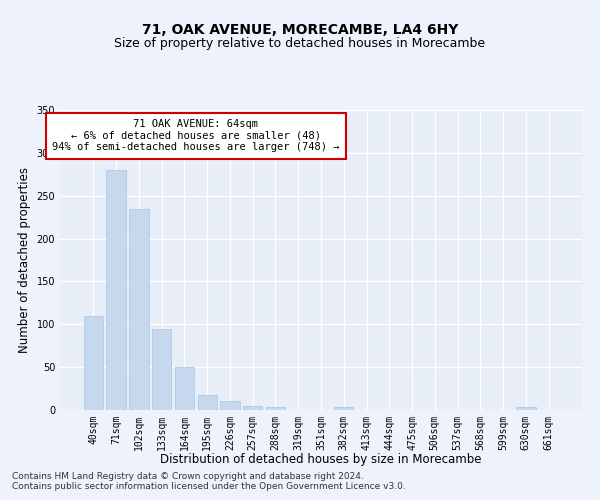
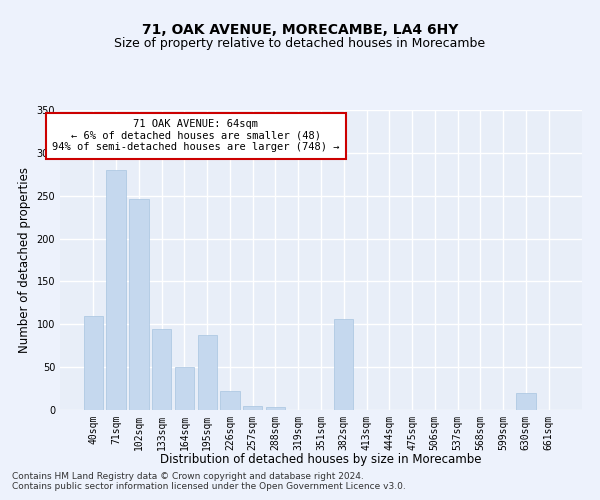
102sqm: 235 -> 246
195sqm: 18 -> 88
226sqm: 11 -> 22
382sqm: 4 -> 106
630sqm: 4 -> 20
